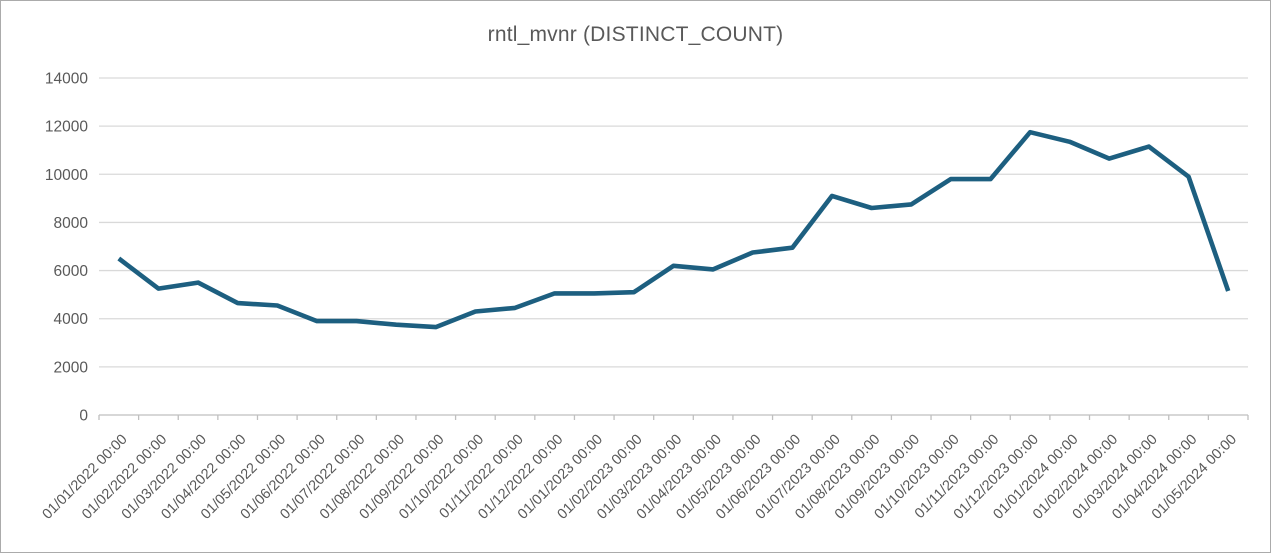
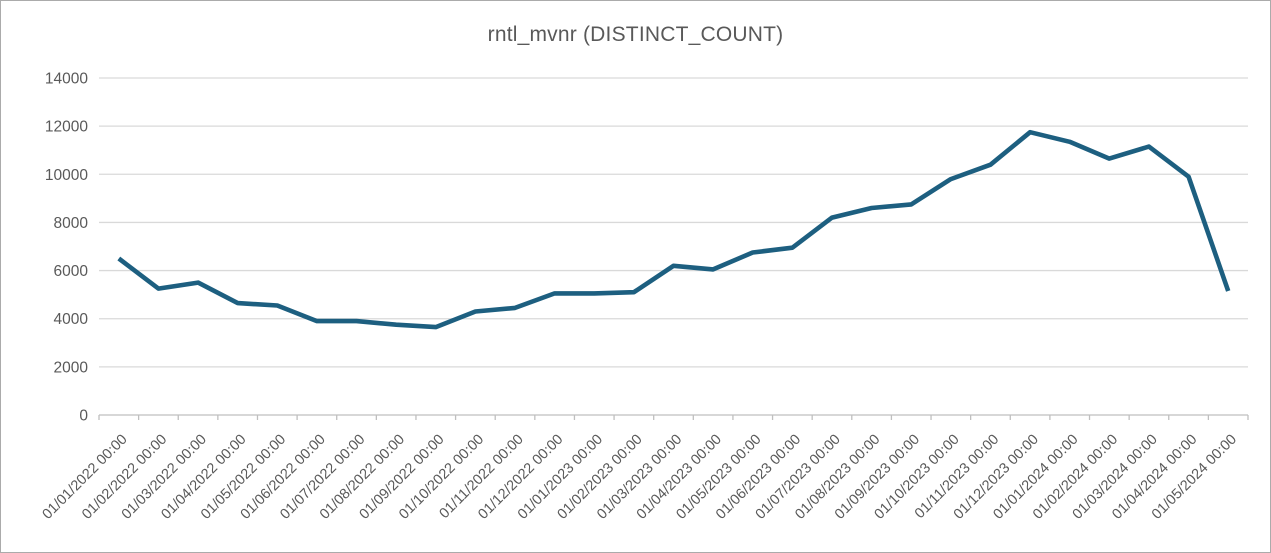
01/07/2023 00:00: 9100 -> 8200
01/11/2023 00:00: 9800 -> 10400
